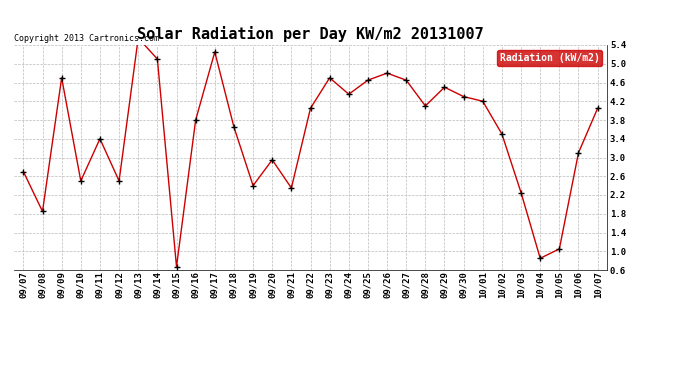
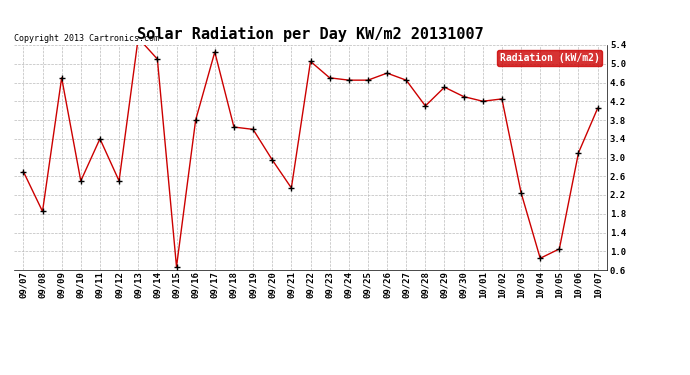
09/19: 2.40 -> 3.60
09/22: 4.05 -> 5.05
09/24: 4.35 -> 4.65
10/02: 3.50 -> 4.25
